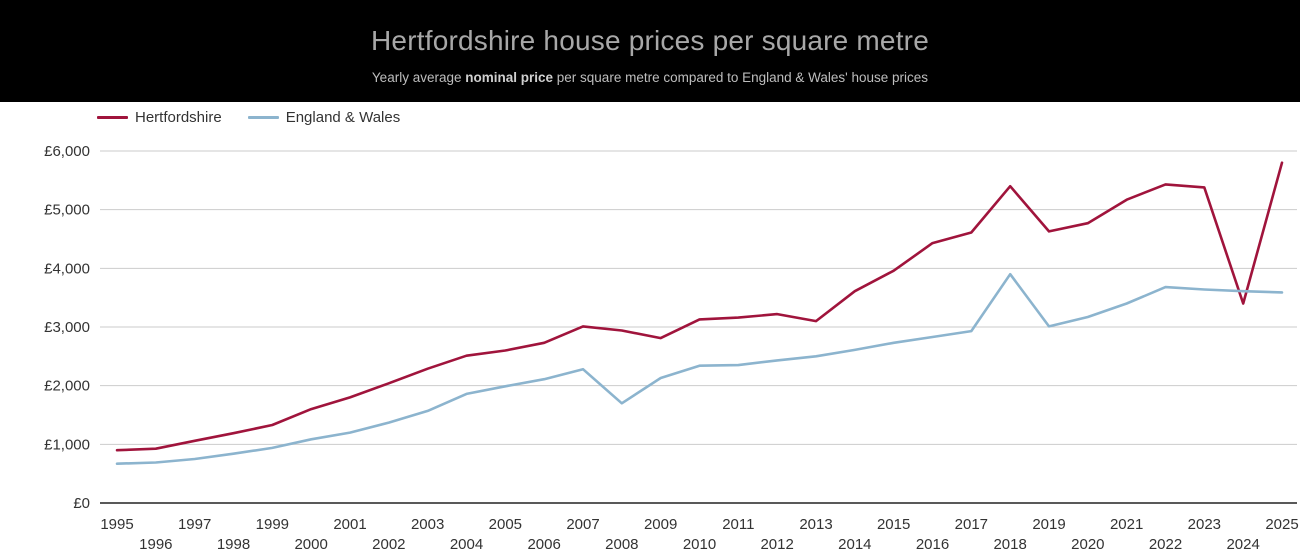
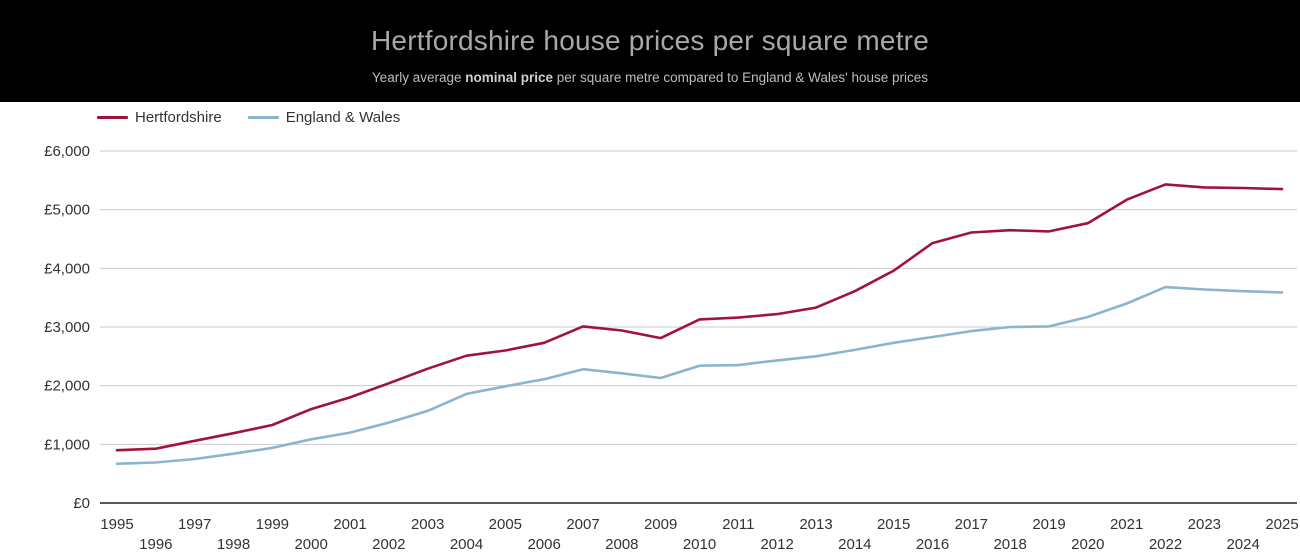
England & Wales/2008: £1700 -> £2200
Hertfordshire/2013: £3100 -> £3300
Hertfordshire/2018: £5400 -> £4600
England & Wales/2018: £3900 -> £3000
Hertfordshire/2024: £3400 -> £5400
Hertfordshire/2025: £5800 -> £5400
